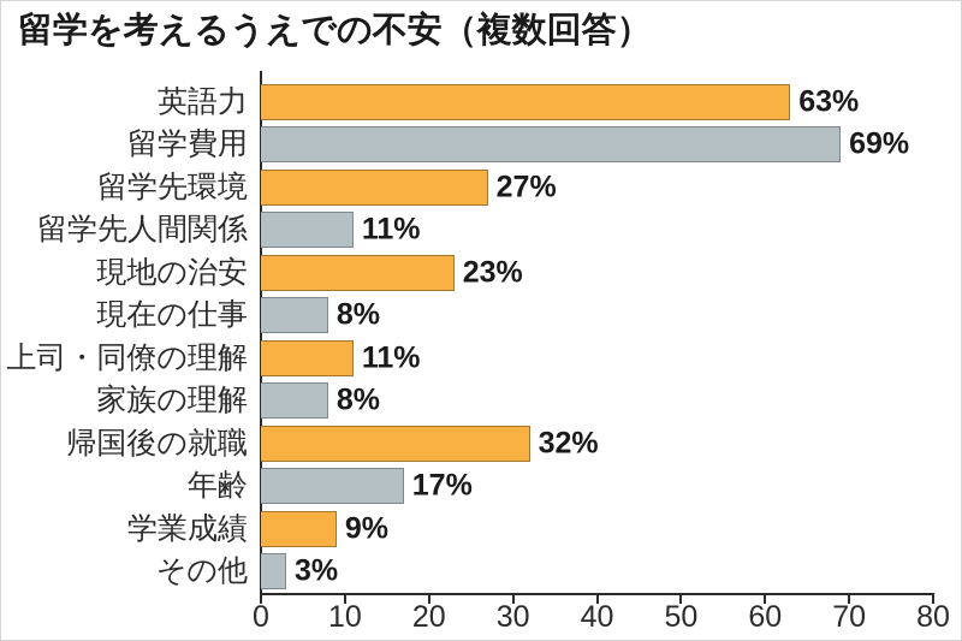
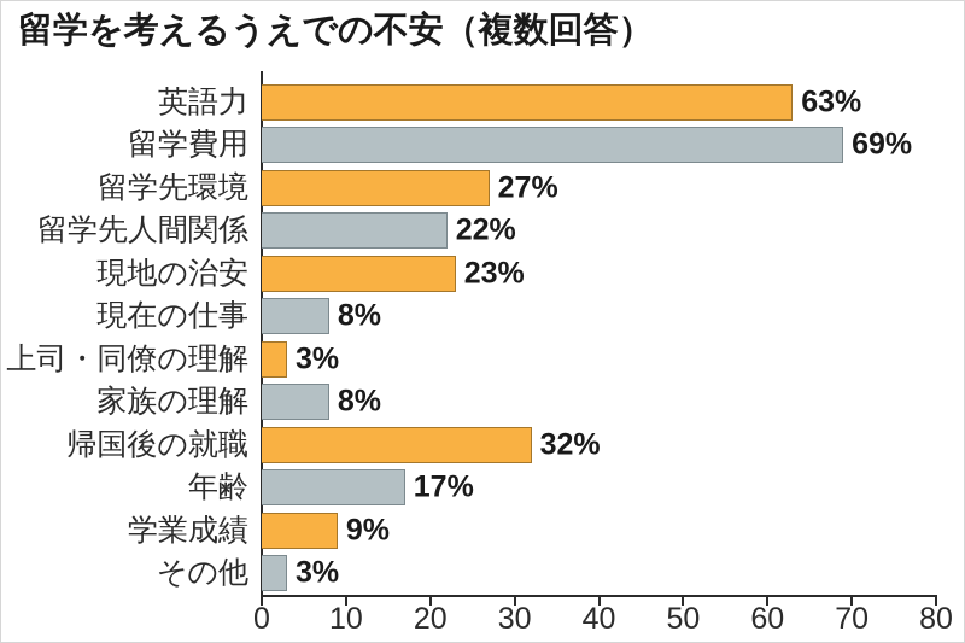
留学先人間関係: 11% -> 22%
上司・同僚の理解: 11% -> 3%
